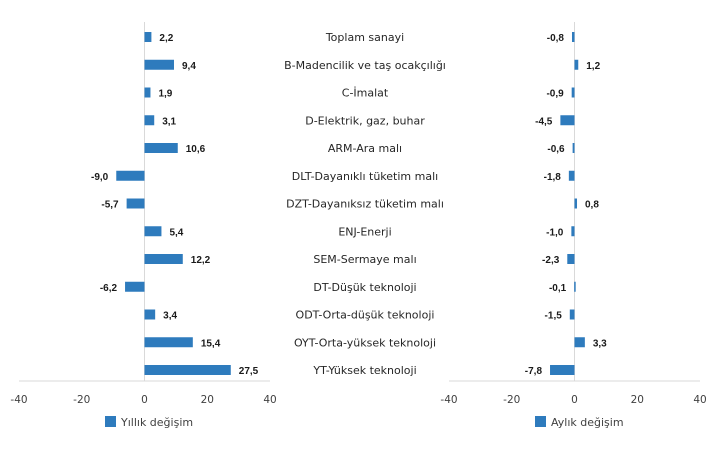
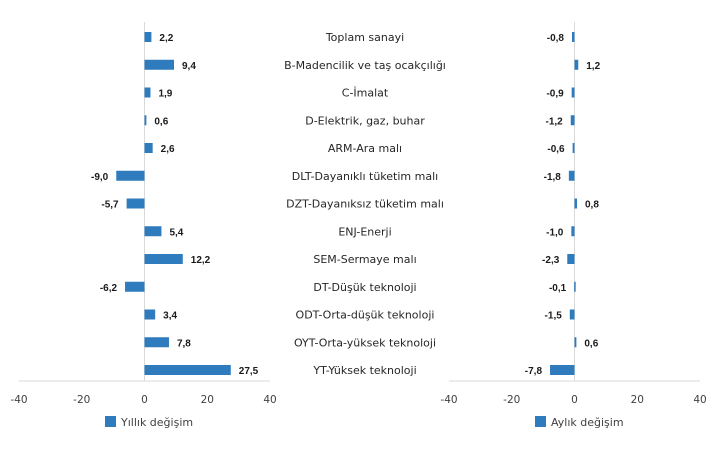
Yıllık değişim/D-Elektrik, gaz, buhar: 3,1 -> 0,6
Aylık değişim/D-Elektrik, gaz, buhar: -4,5 -> -1,2
Yıllık değişim/ARM-Ara malı: 10,6 -> 2,6
Yıllık değişim/OYT-Orta-yüksek teknoloji: 15,4 -> 7,8
Aylık değişim/OYT-Orta-yüksek teknoloji: 3,3 -> 0,6
